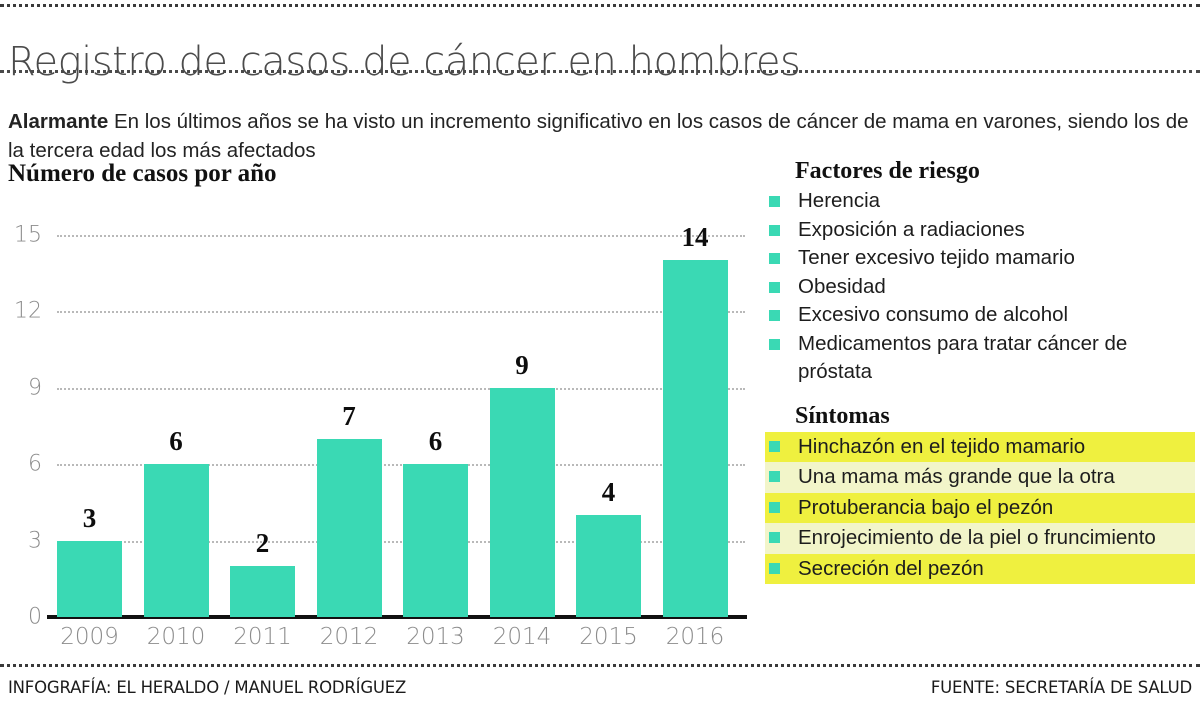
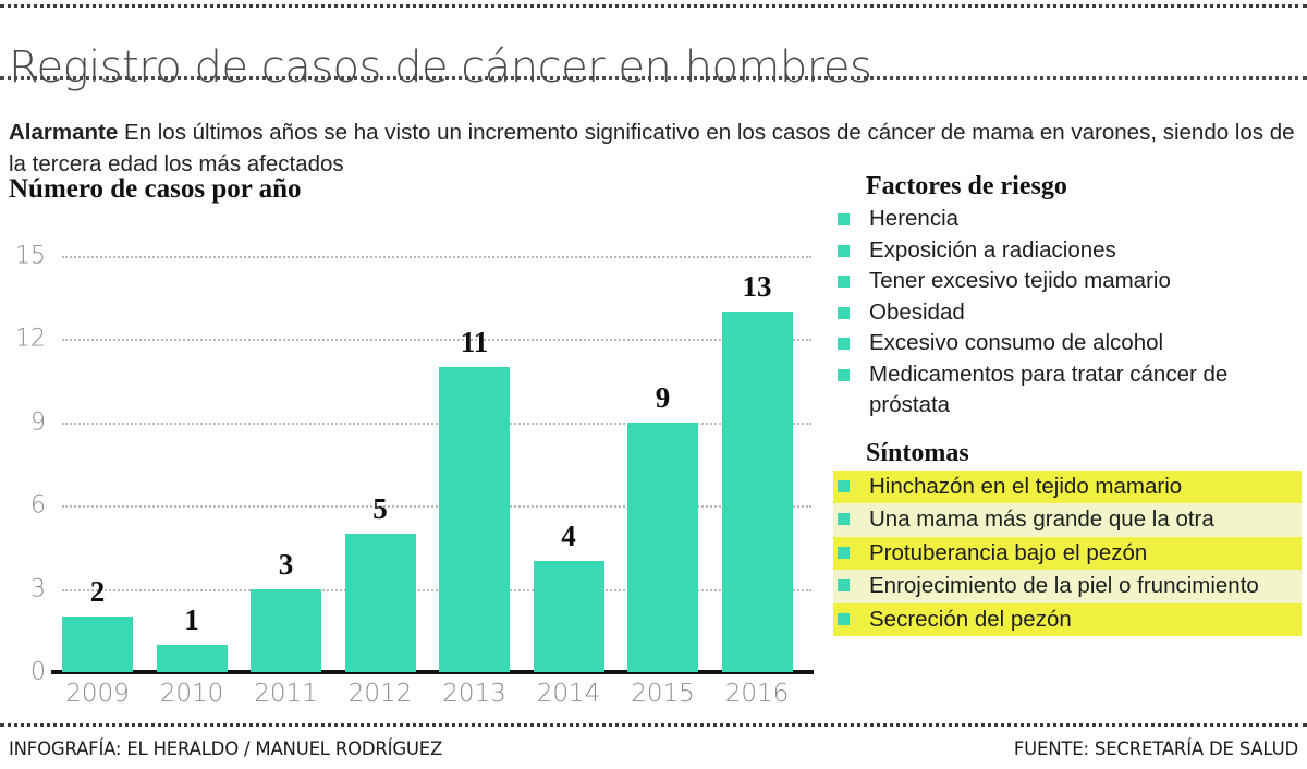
2009: 3 -> 2
2010: 6 -> 1
2011: 2 -> 3
2012: 7 -> 5
2013: 6 -> 11
2014: 9 -> 4
2015: 4 -> 9
2016: 14 -> 13
